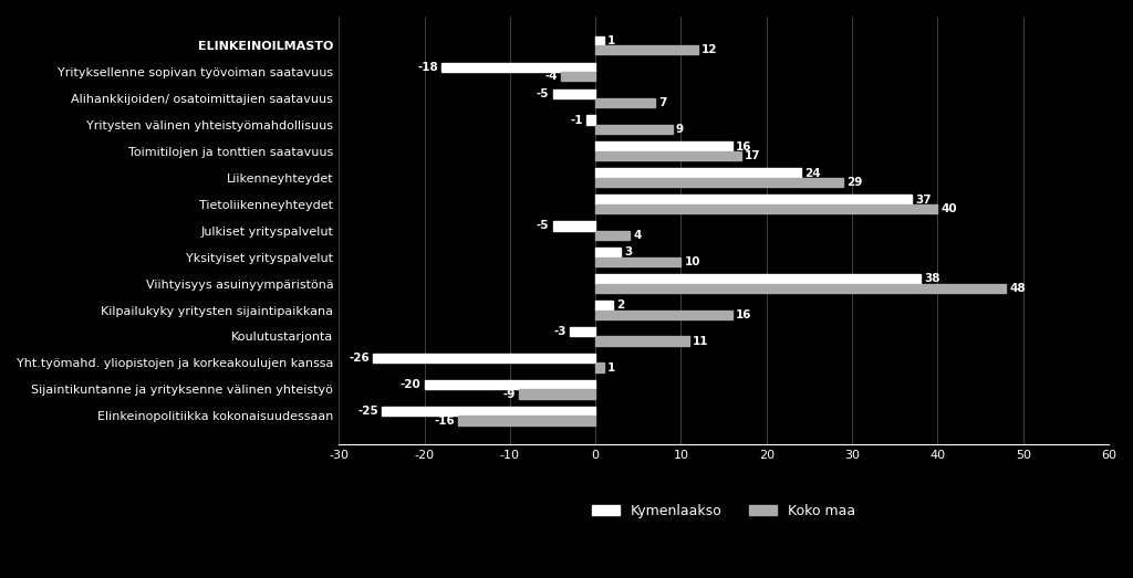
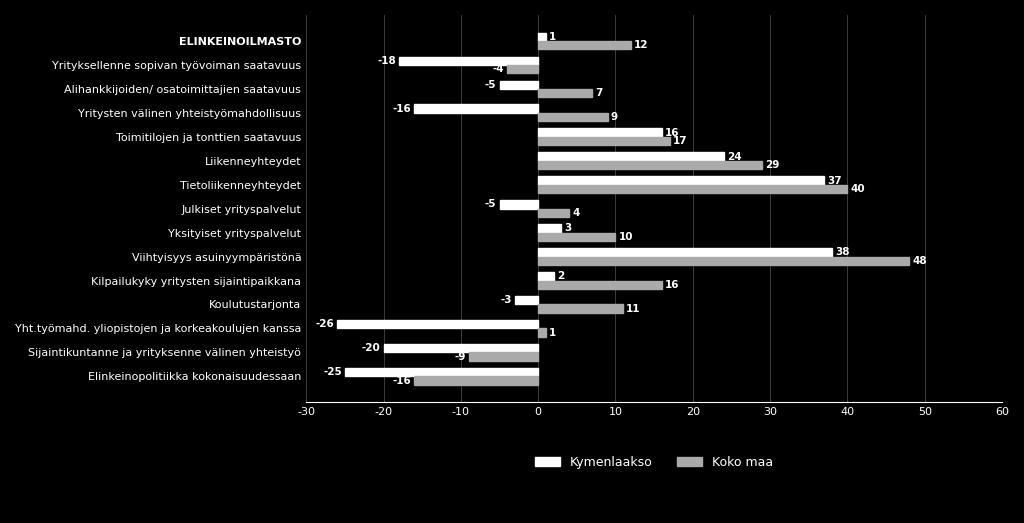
Kymenlaakso/Yritysten välinen yhteistyömahdollisuus: -1 -> -16
